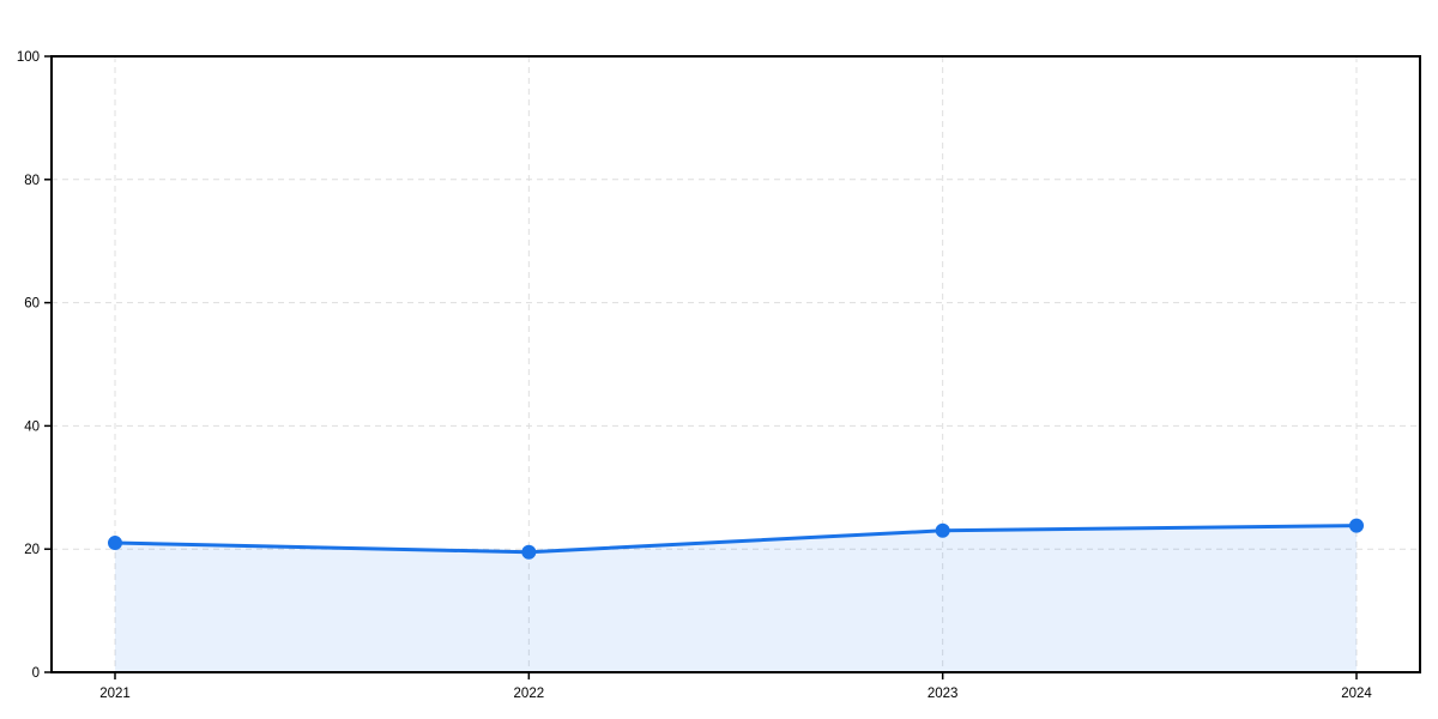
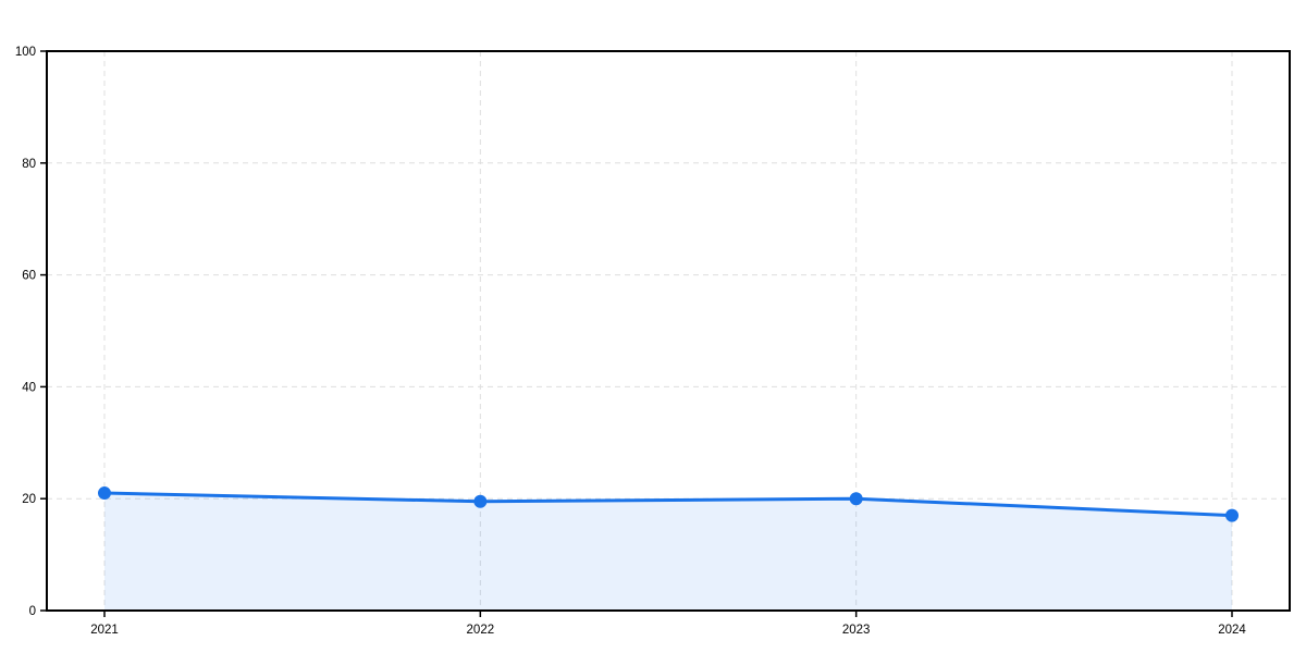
2023: 23 -> 20
2024: 24 -> 17
